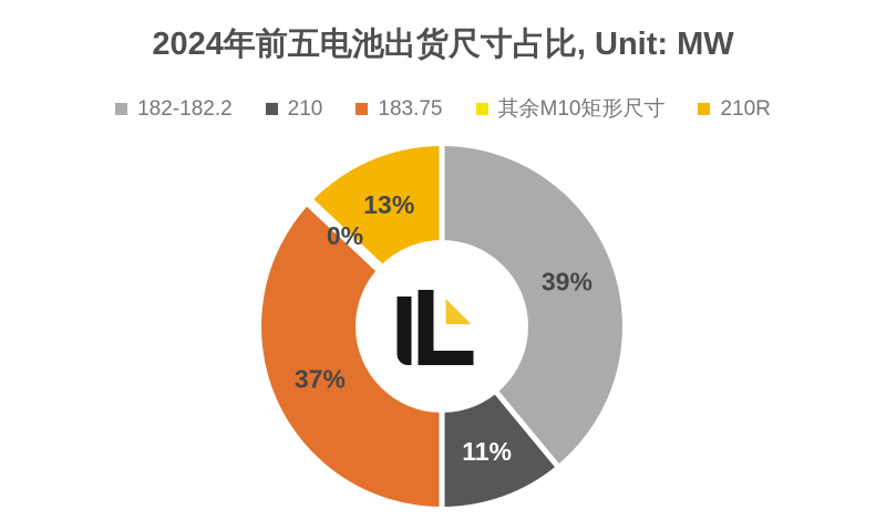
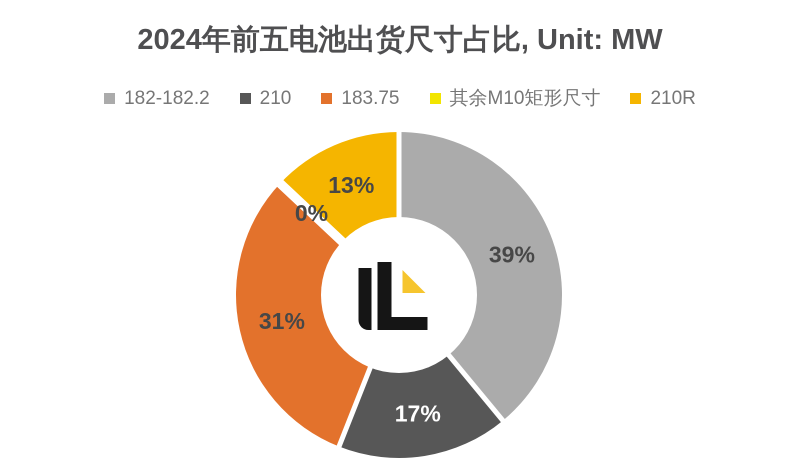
210: 11% -> 17%
183.75: 37% -> 31%
